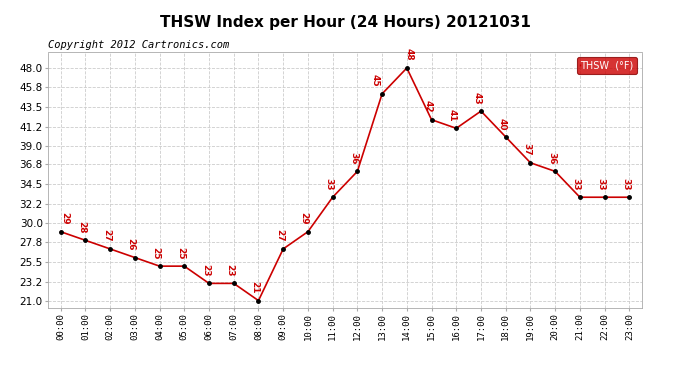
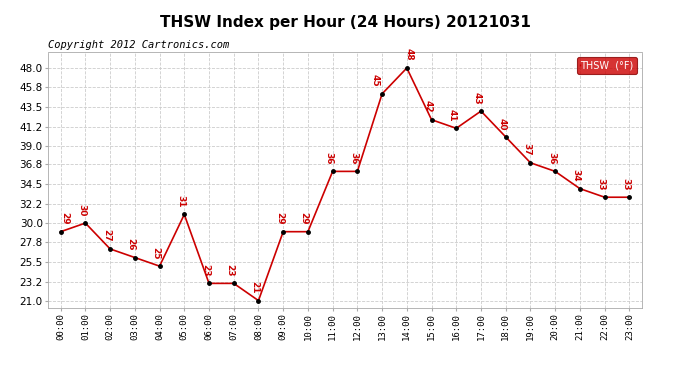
01:00: 28 -> 30
05:00: 25 -> 31
09:00: 27 -> 29
11:00: 33 -> 36
21:00: 33 -> 34
